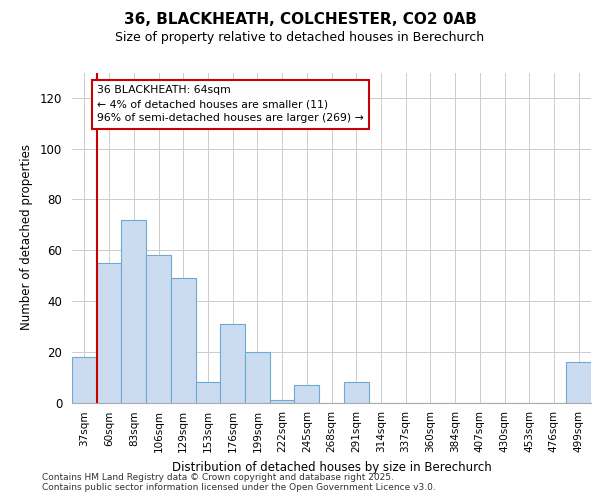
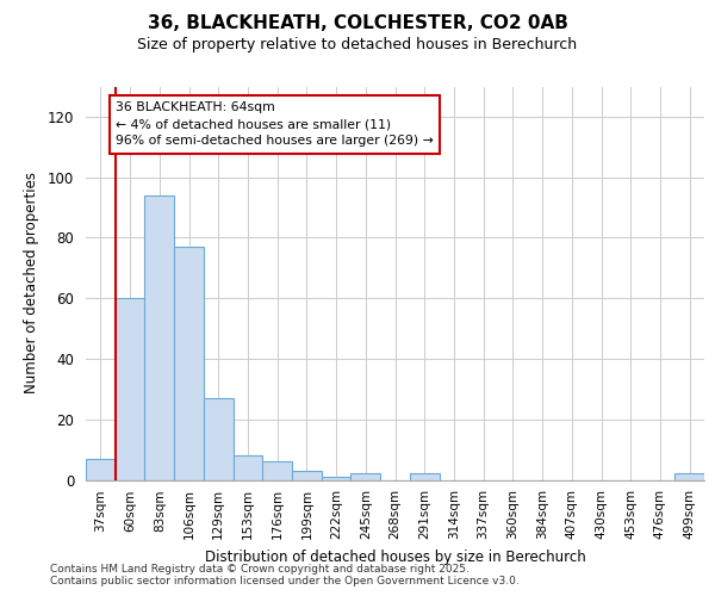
37sqm: 18 -> 7
60sqm: 55 -> 60
83sqm: 72 -> 94
106sqm: 58 -> 77
129sqm: 49 -> 27
176sqm: 31 -> 6
199sqm: 20 -> 3
245sqm: 7 -> 2
291sqm: 8 -> 2
499sqm: 16 -> 2
